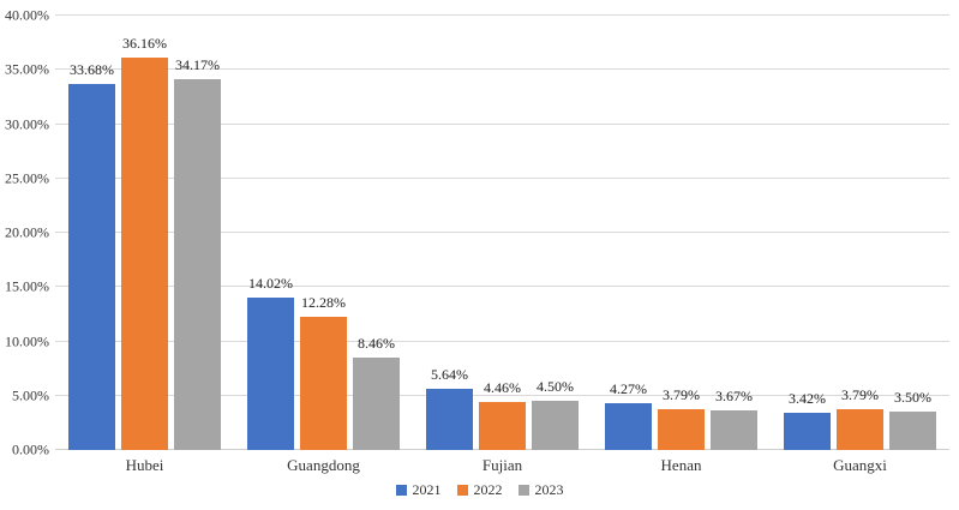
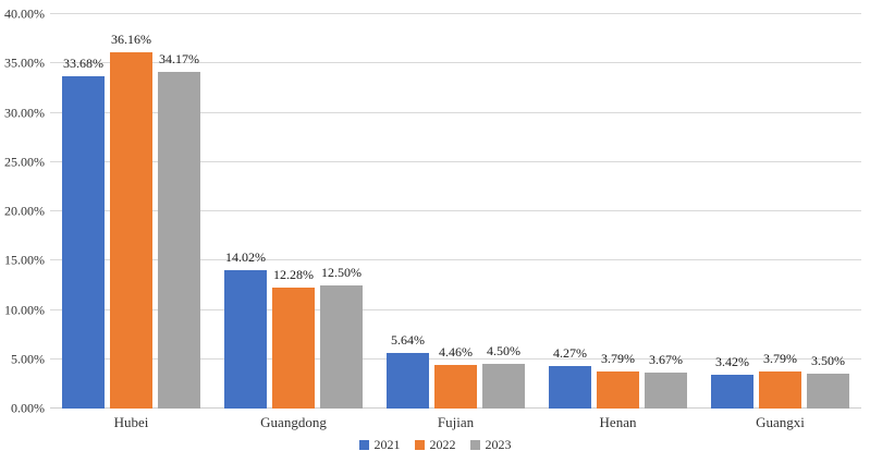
2023/Guangdong: 8.46% -> 12.50%
